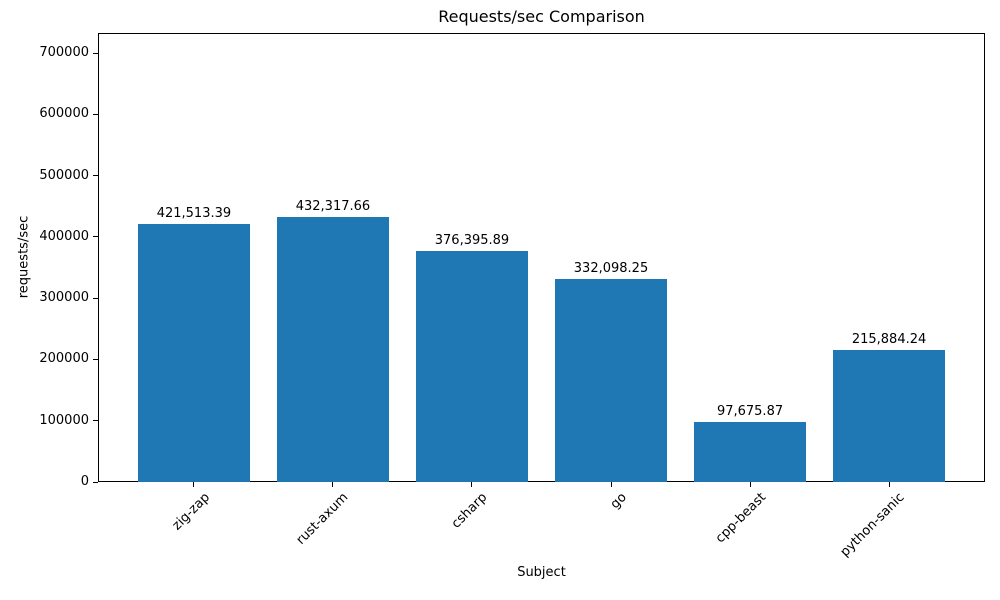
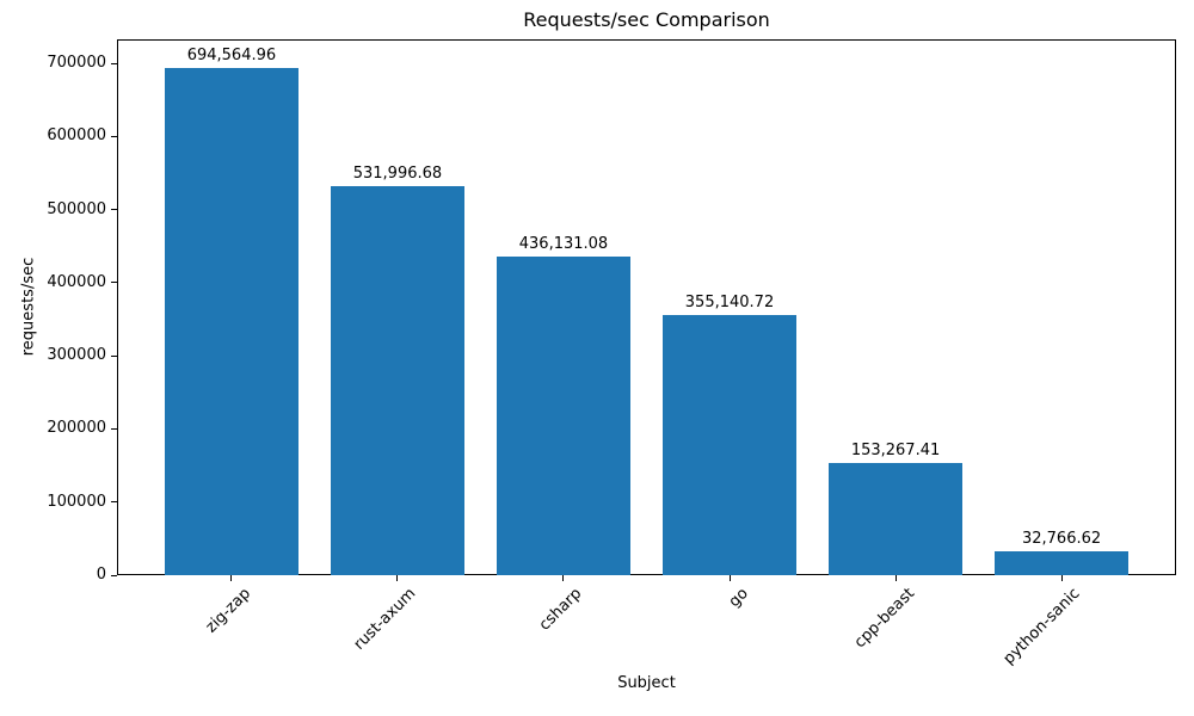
zig-zap: 421,513.39 -> 694,564.96
rust-axum: 432,317.66 -> 531,996.68
csharp: 376,395.89 -> 436,131.08
go: 332,098.25 -> 355,140.72
cpp-beast: 97,675.87 -> 153,267.41
python-sanic: 215,884.24 -> 32,766.62
